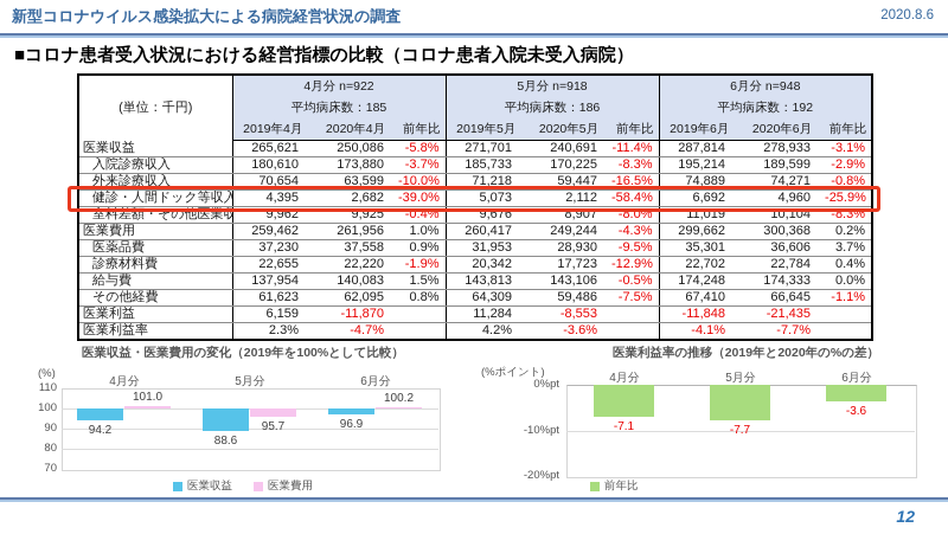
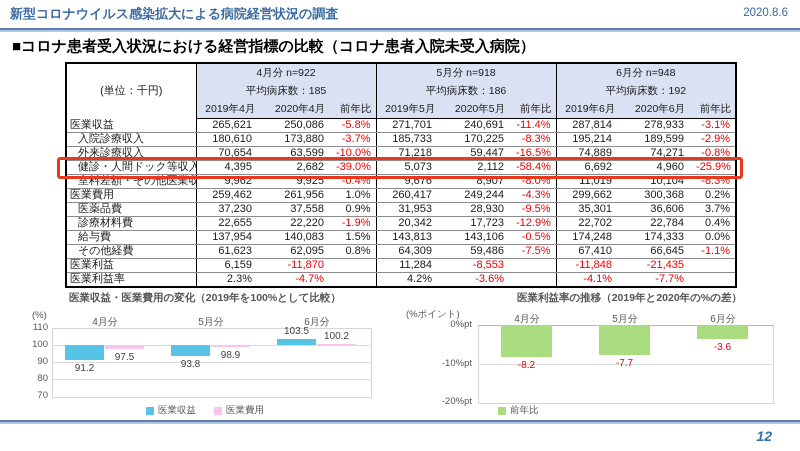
医業収益・医業費用の変化（2019年を100%として比較）/医業収益/4月分: 94.2 -> 91.2
医業収益・医業費用の変化（2019年を100%として比較）/医業費用/4月分: 101.0 -> 97.5
医業収益・医業費用の変化（2019年を100%として比較）/医業収益/5月分: 88.6 -> 93.8
医業収益・医業費用の変化（2019年を100%として比較）/医業費用/5月分: 95.7 -> 98.9
医業収益・医業費用の変化（2019年を100%として比較）/医業収益/6月分: 96.9 -> 103.5
医業利益率の推移（2019年と2020年の%の差）/4月分: -7.1 -> -8.2
